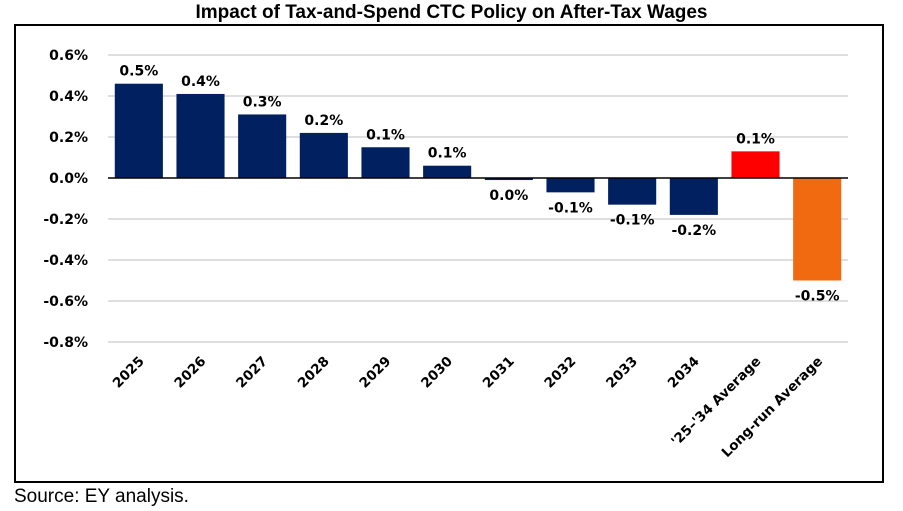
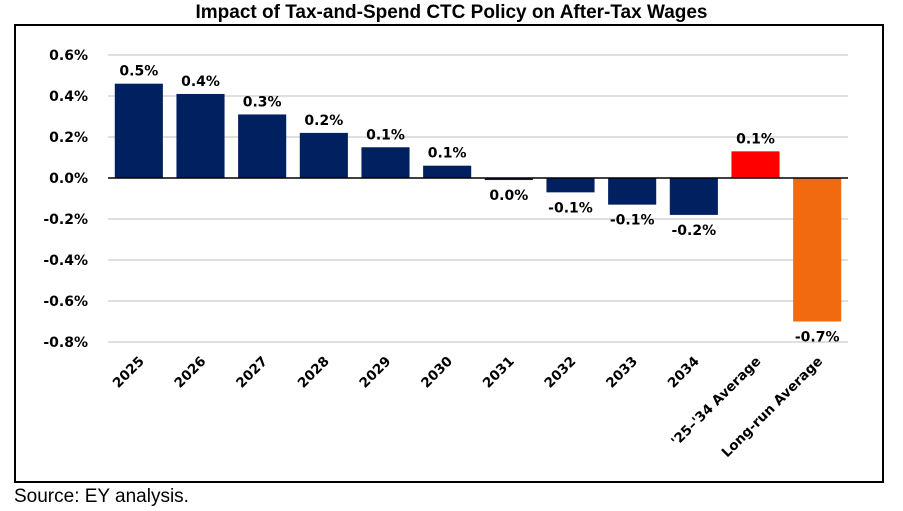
Long-run Average: -0.5% -> -0.7%
